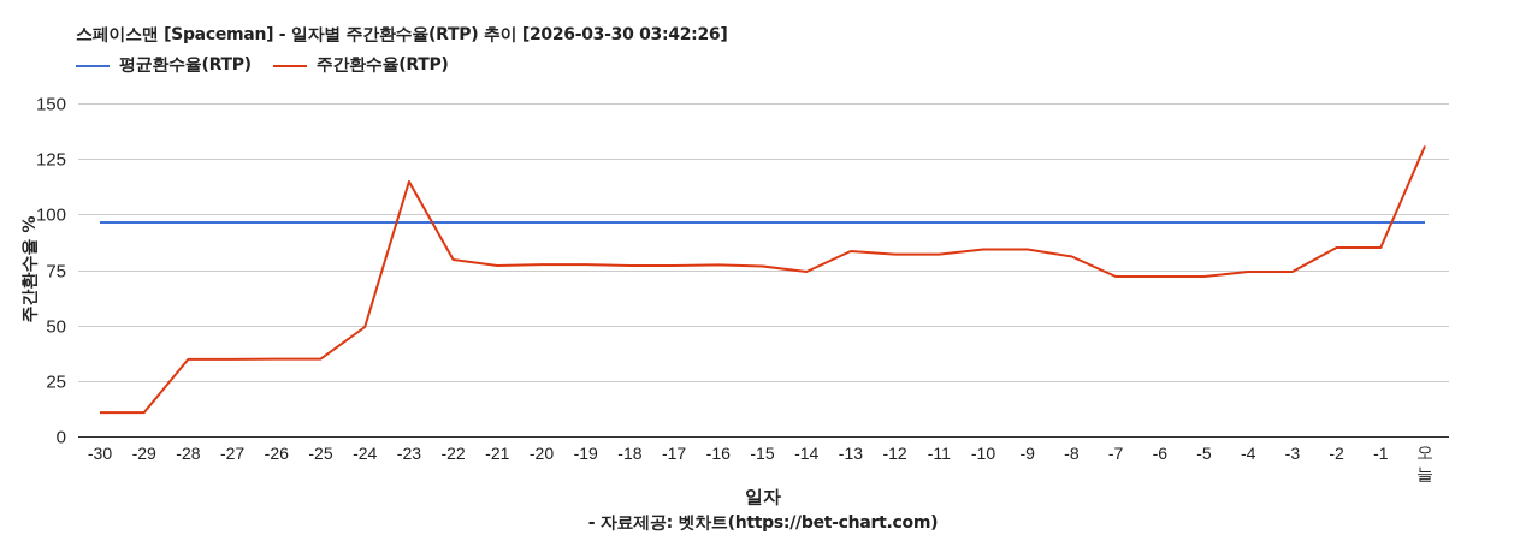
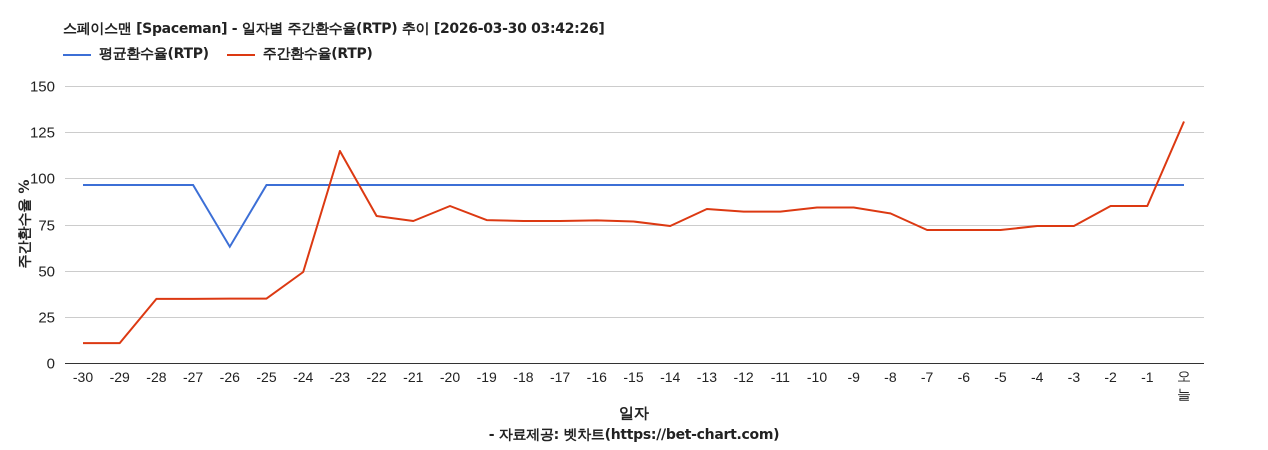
평균환수율(RTP)/-26: 96 -> 63
주간환수율(RTP)/-20: 77 -> 85
